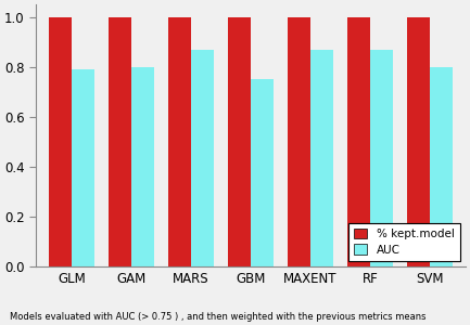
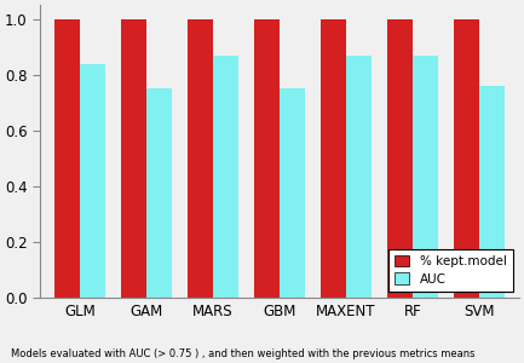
AUC/GLM: 0.79 -> 0.84
AUC/GAM: 0.80 -> 0.75
AUC/SVM: 0.80 -> 0.76
